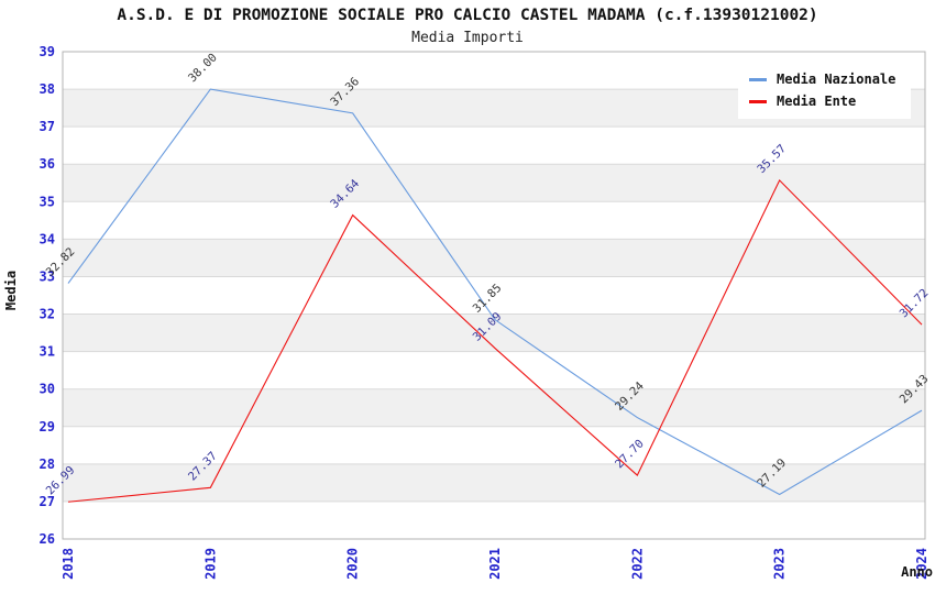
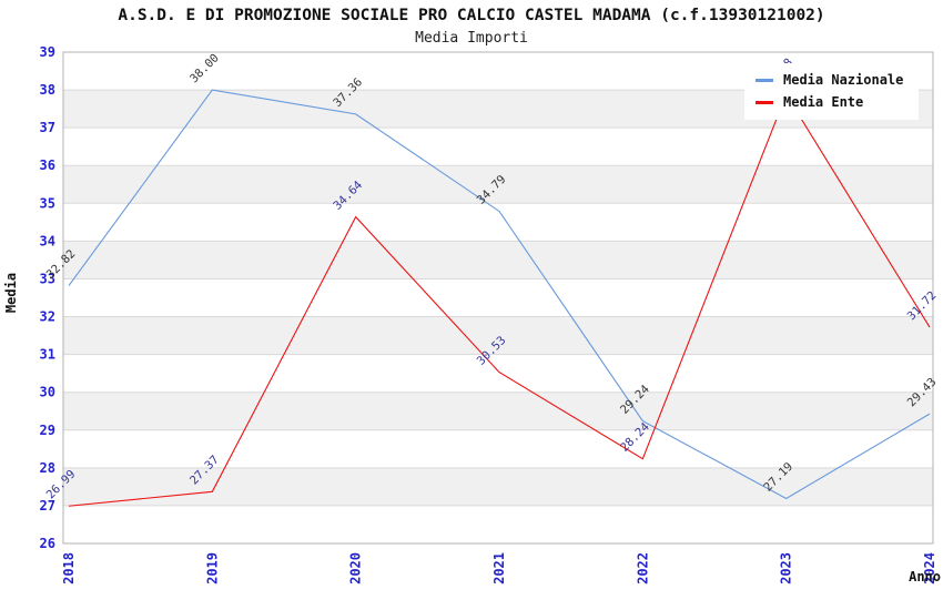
Media Nazionale/2021: 31.85 -> 34.79
Media Ente/2021: 31.09 -> 30.53
Media Ente/2022: 27.70 -> 28.24
Media Ente/2023: 35.57 -> 37.88
